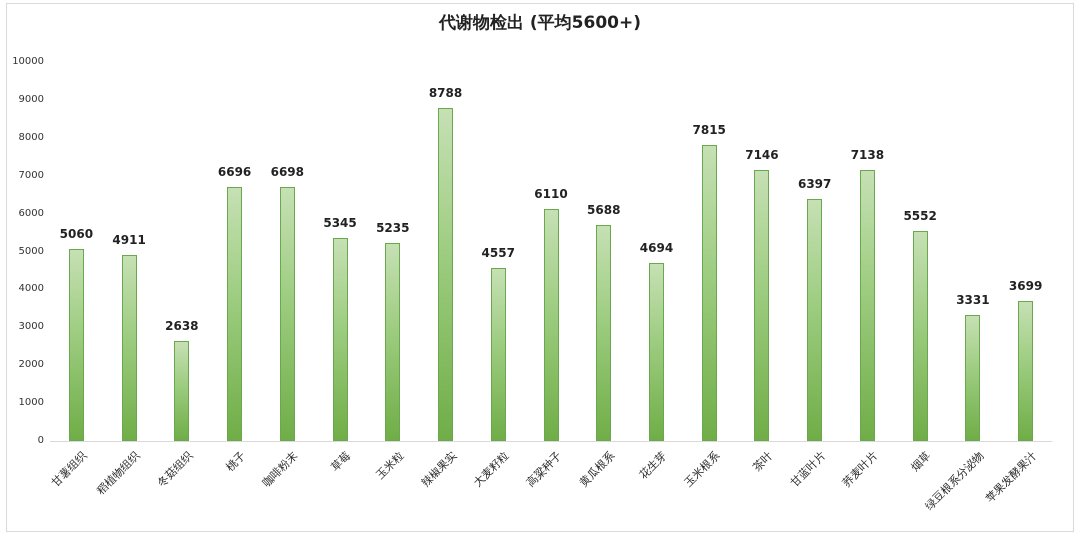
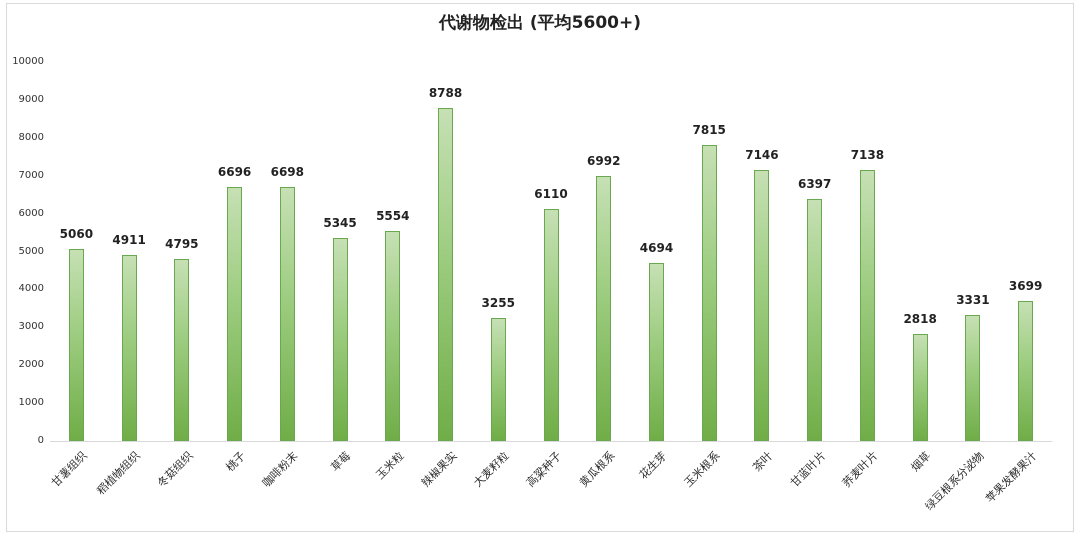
冬菇组织: 2638 -> 4795
玉米粒: 5235 -> 5554
大麦籽粒: 4557 -> 3255
黄瓜根系: 5688 -> 6992
烟草: 5552 -> 2818
